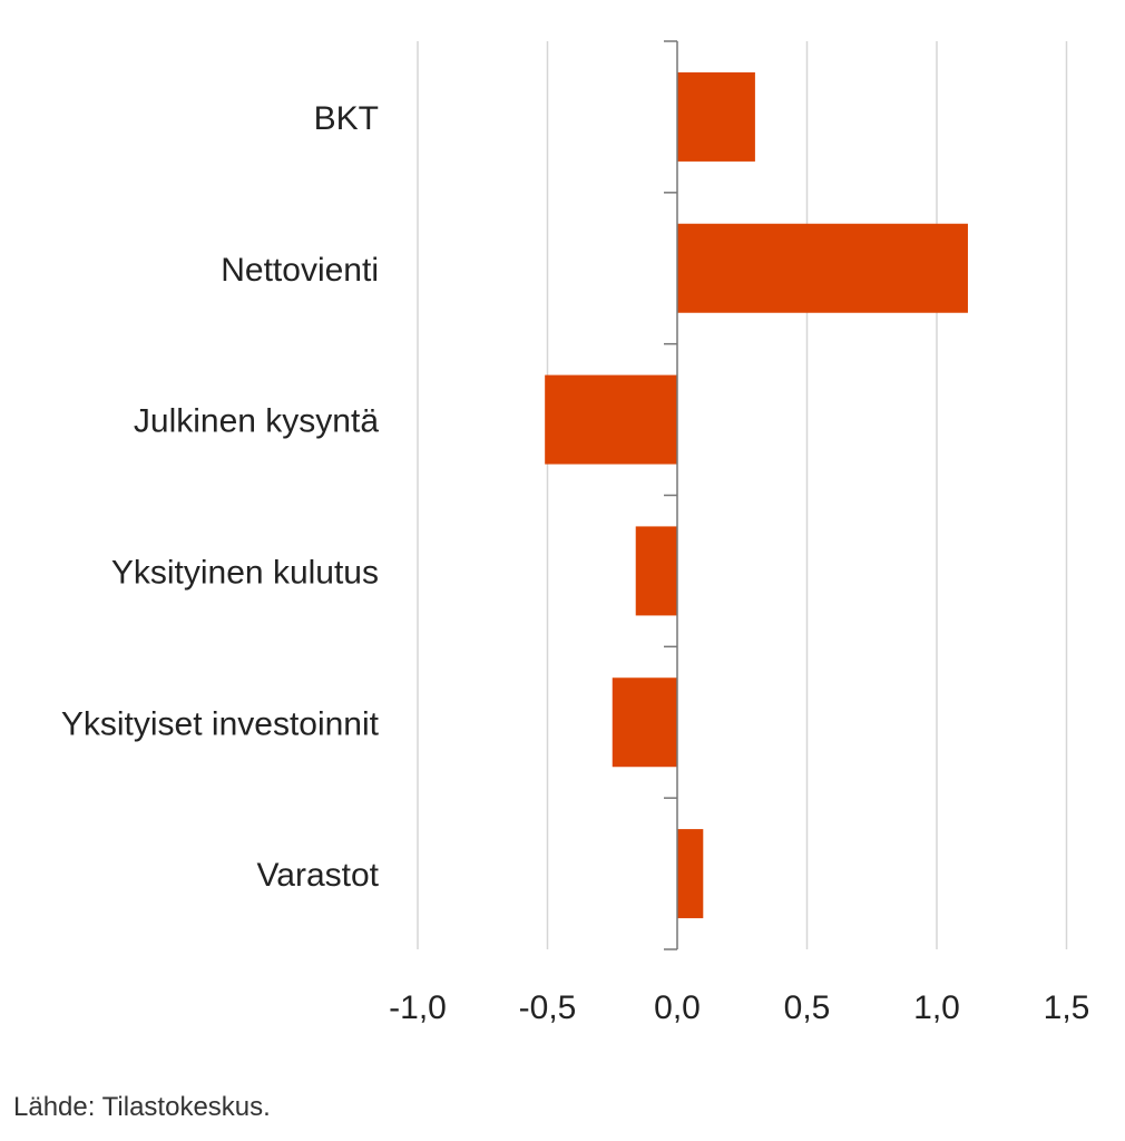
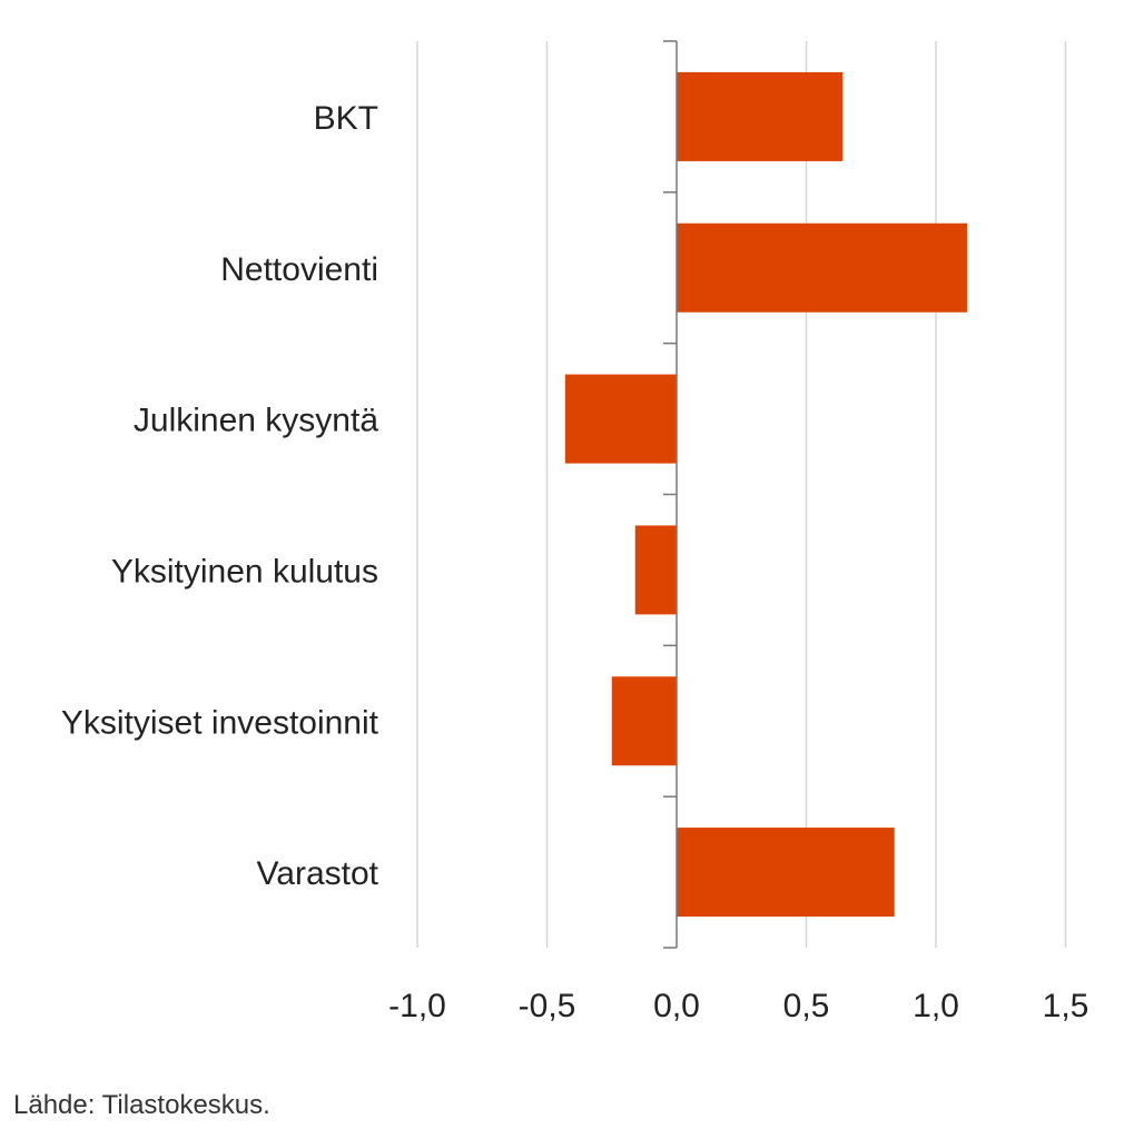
BKT: 0,30 -> 0,64
Julkinen kysyntä: -0,51 -> -0,43
Varastot: 0,10 -> 0,84
